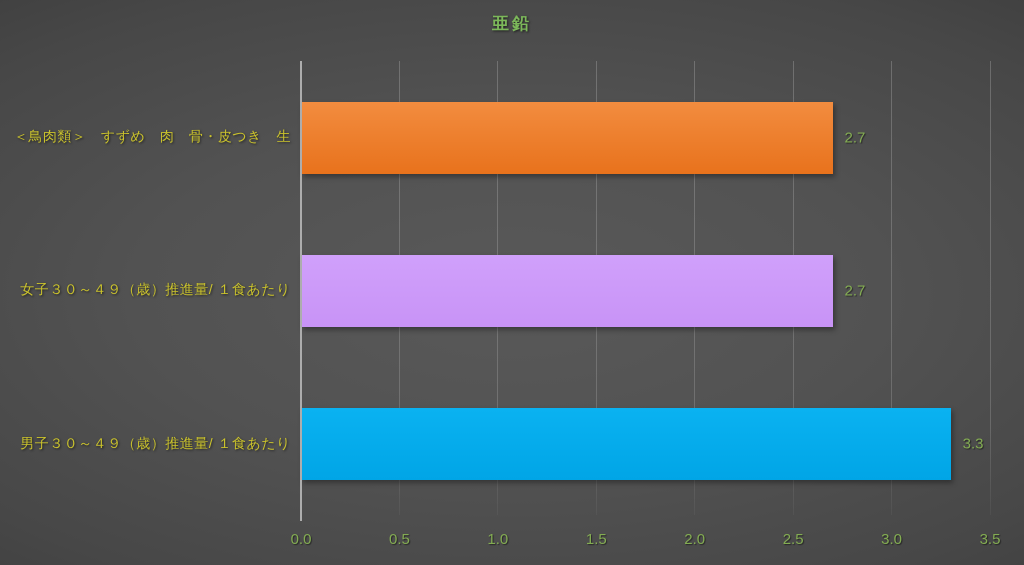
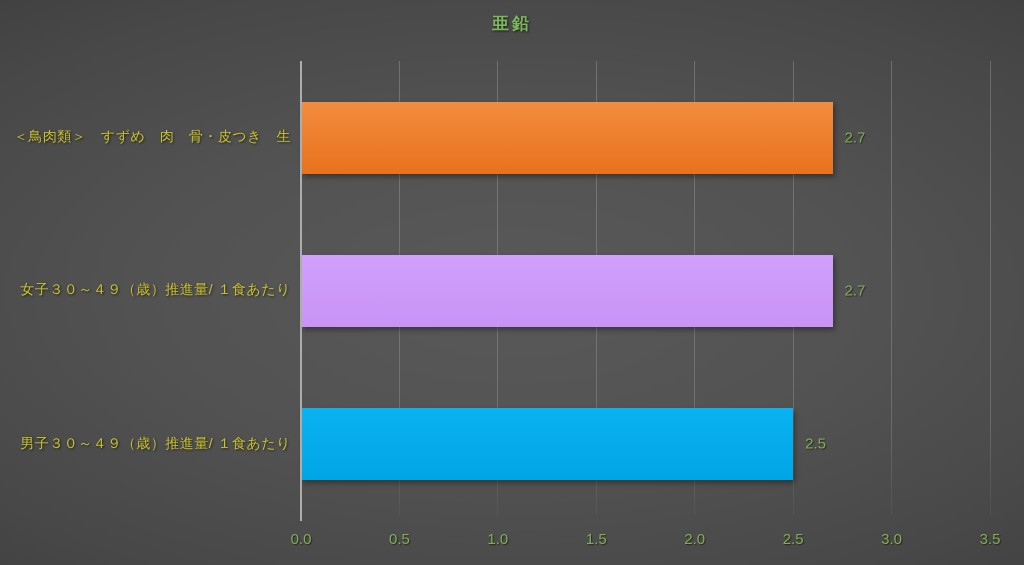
男子３０～４９（歳）推進量/ １食あたり: 3.3 -> 2.5
